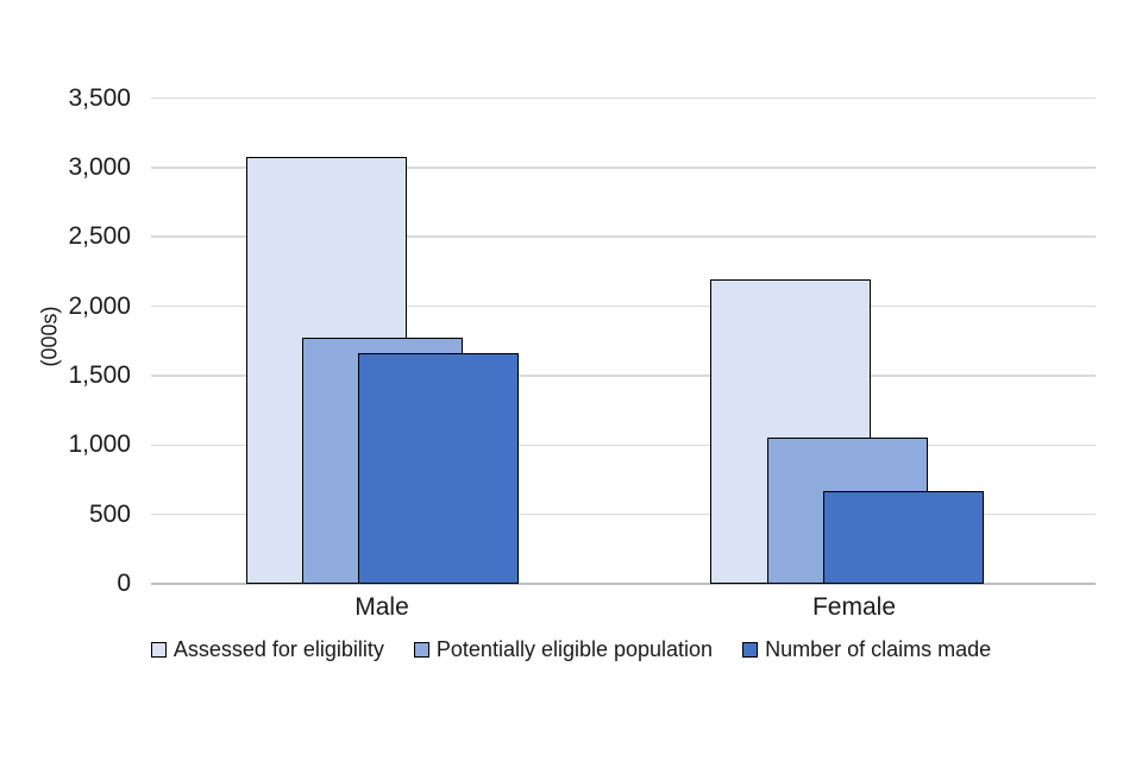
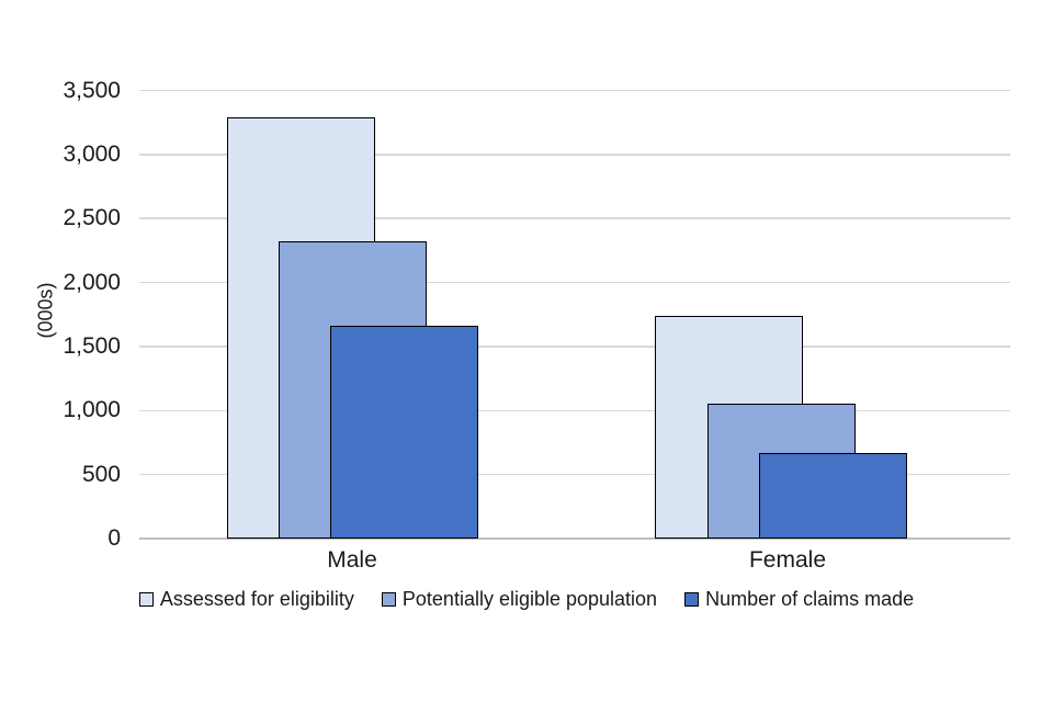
Assessed for eligibility/Male: 3080 -> 3290
Potentially eligible population/Male: 1770 -> 2320
Assessed for eligibility/Female: 2190 -> 1740
